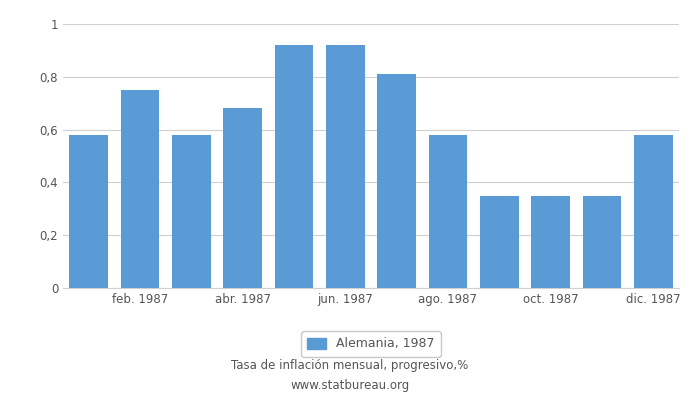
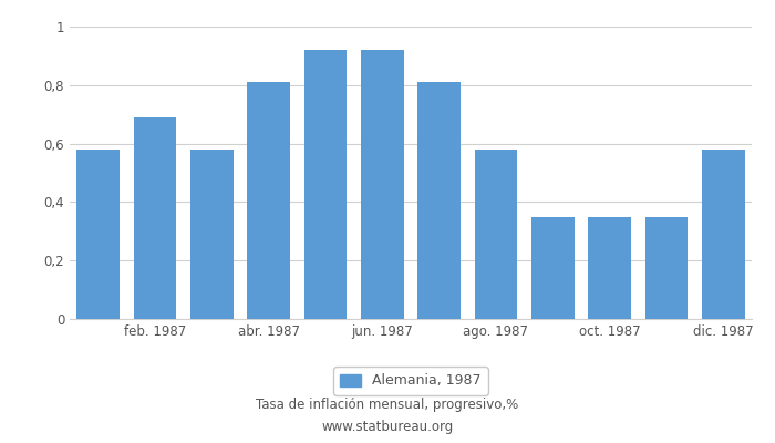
feb. 1987: 0,75 -> 0,69
abr. 1987: 0,68 -> 0,81
